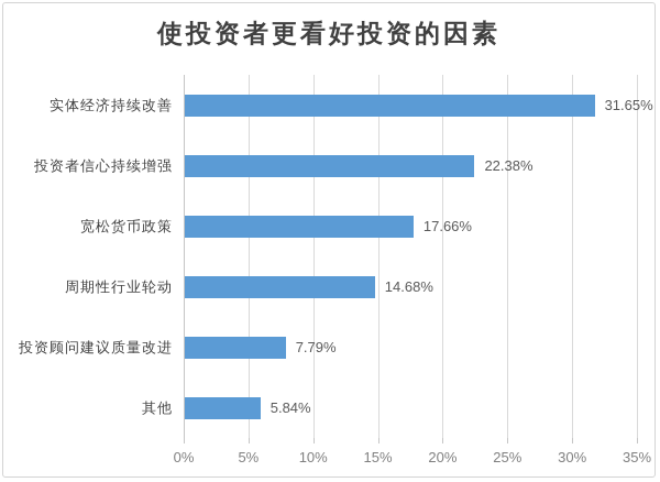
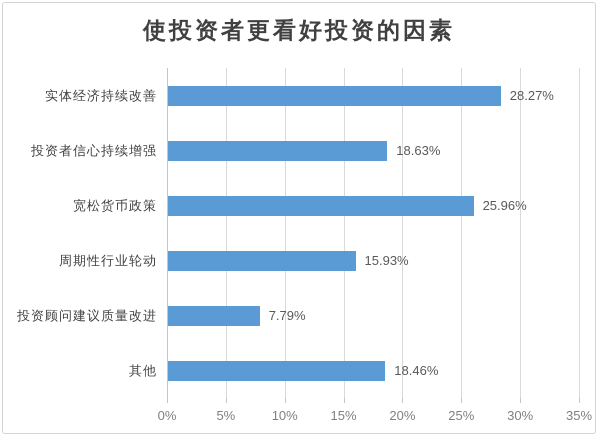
实体经济持续改善: 31.65% -> 28.27%
投资者信心持续增强: 22.38% -> 18.63%
宽松货币政策: 17.66% -> 25.96%
周期性行业轮动: 14.68% -> 15.93%
其他: 5.84% -> 18.46%
